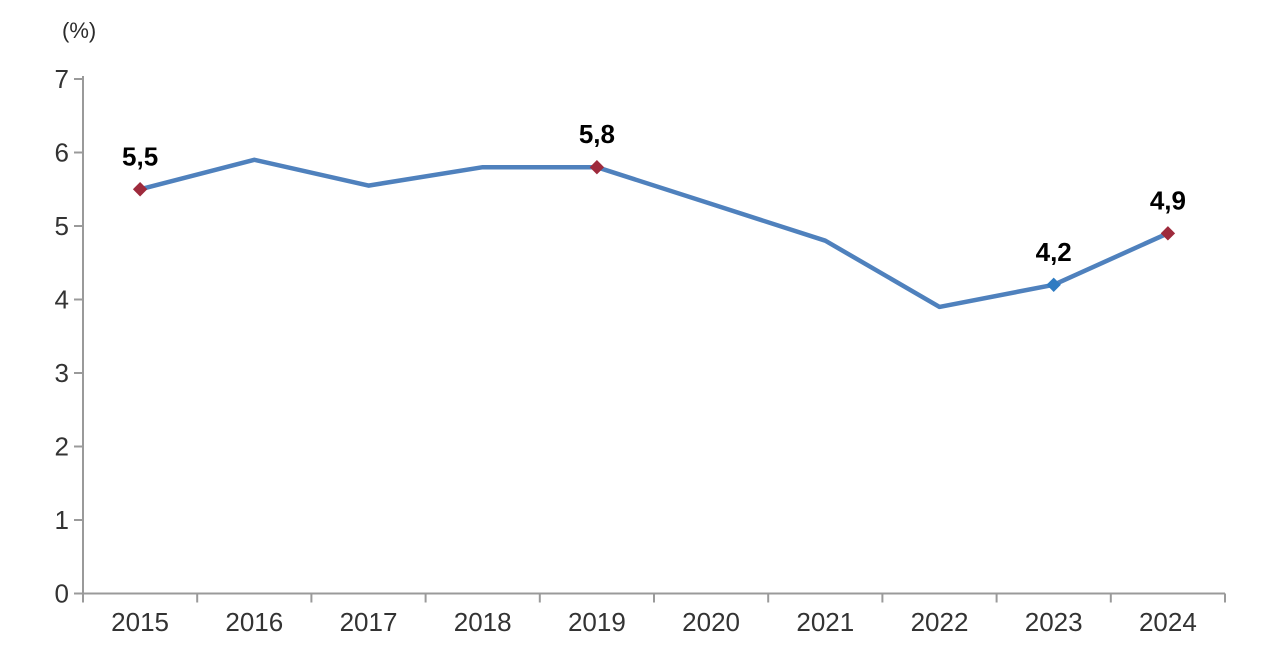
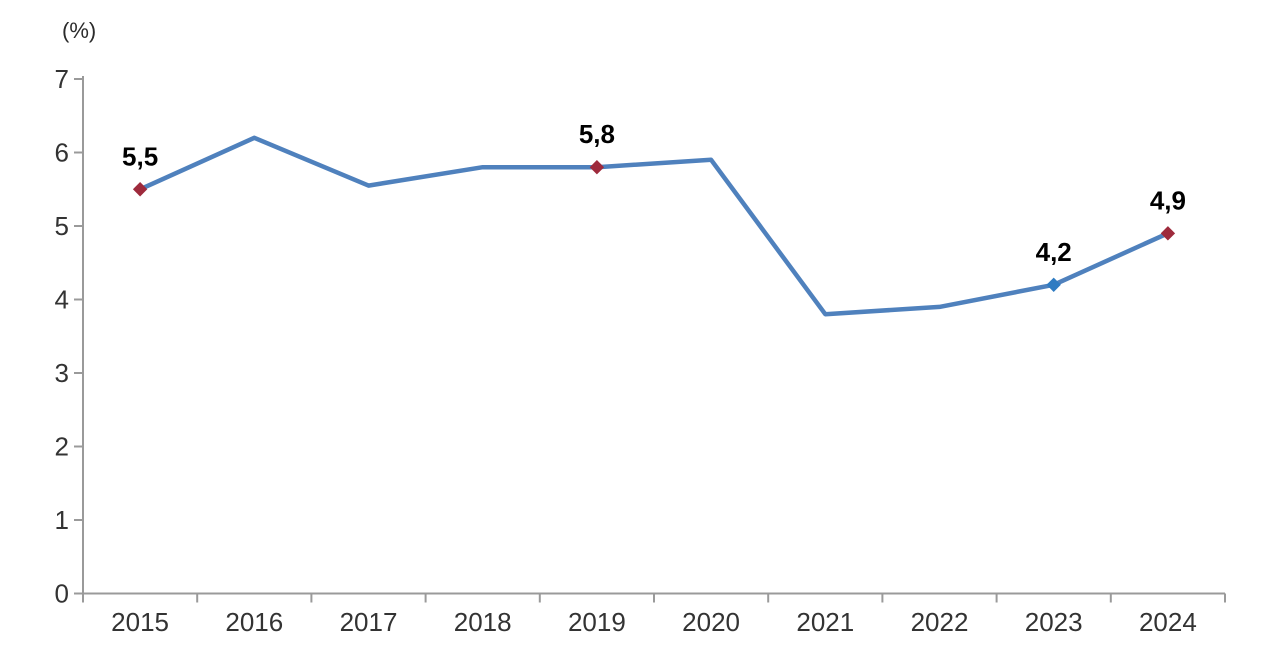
2016: 5.9 -> 6.2
2020: 5.3 -> 5.9
2021: 4.8 -> 3.8
